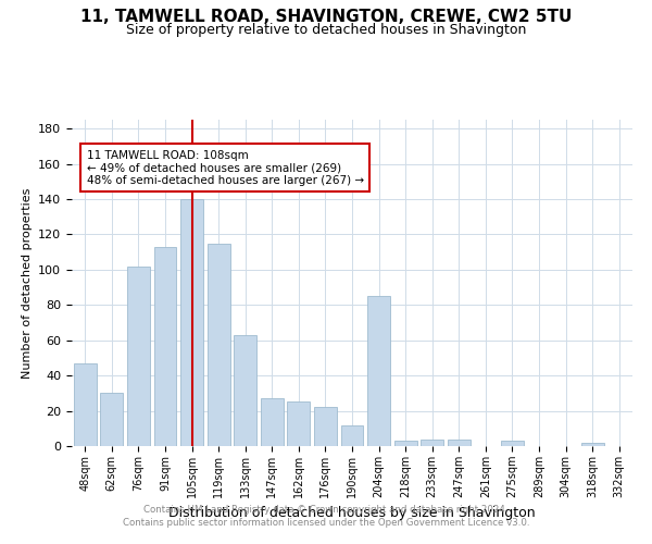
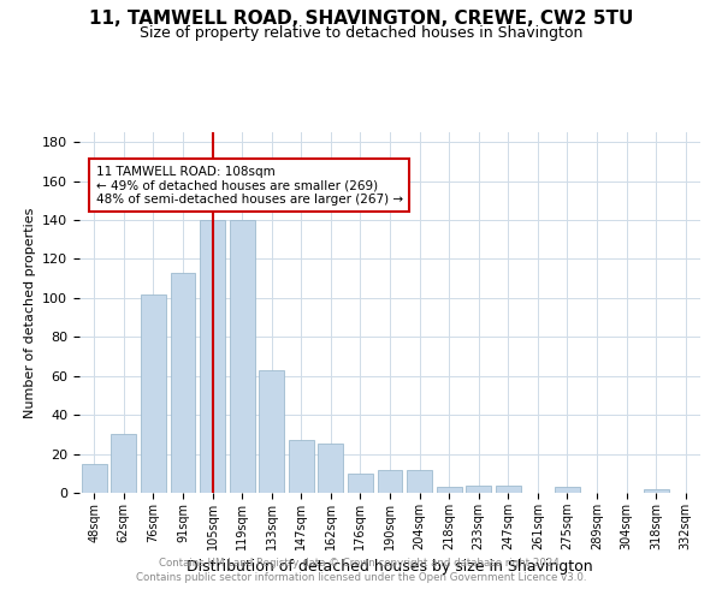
48sqm: 47 -> 15
119sqm: 115 -> 140
176sqm: 22 -> 10
204sqm: 85 -> 12
